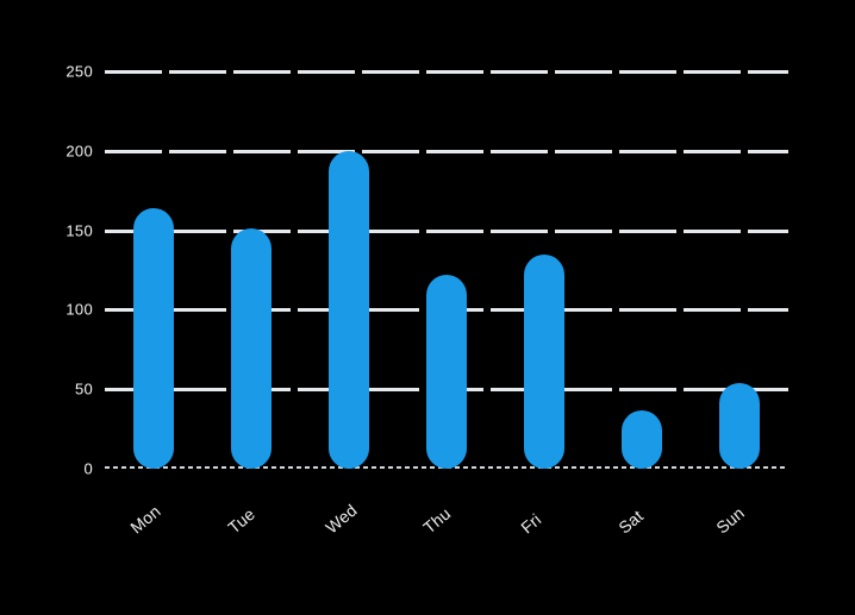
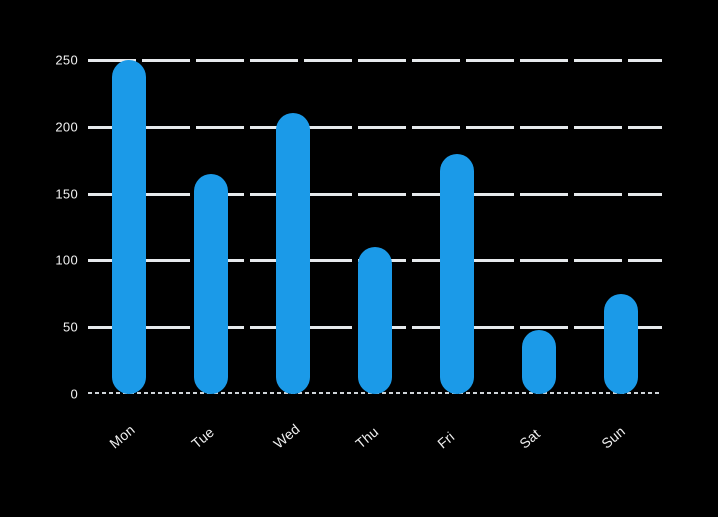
Mon: 164 -> 250
Tue: 151 -> 165
Wed: 200 -> 210
Thu: 122 -> 110
Fri: 135 -> 180
Sat: 37 -> 48
Sun: 54 -> 75
